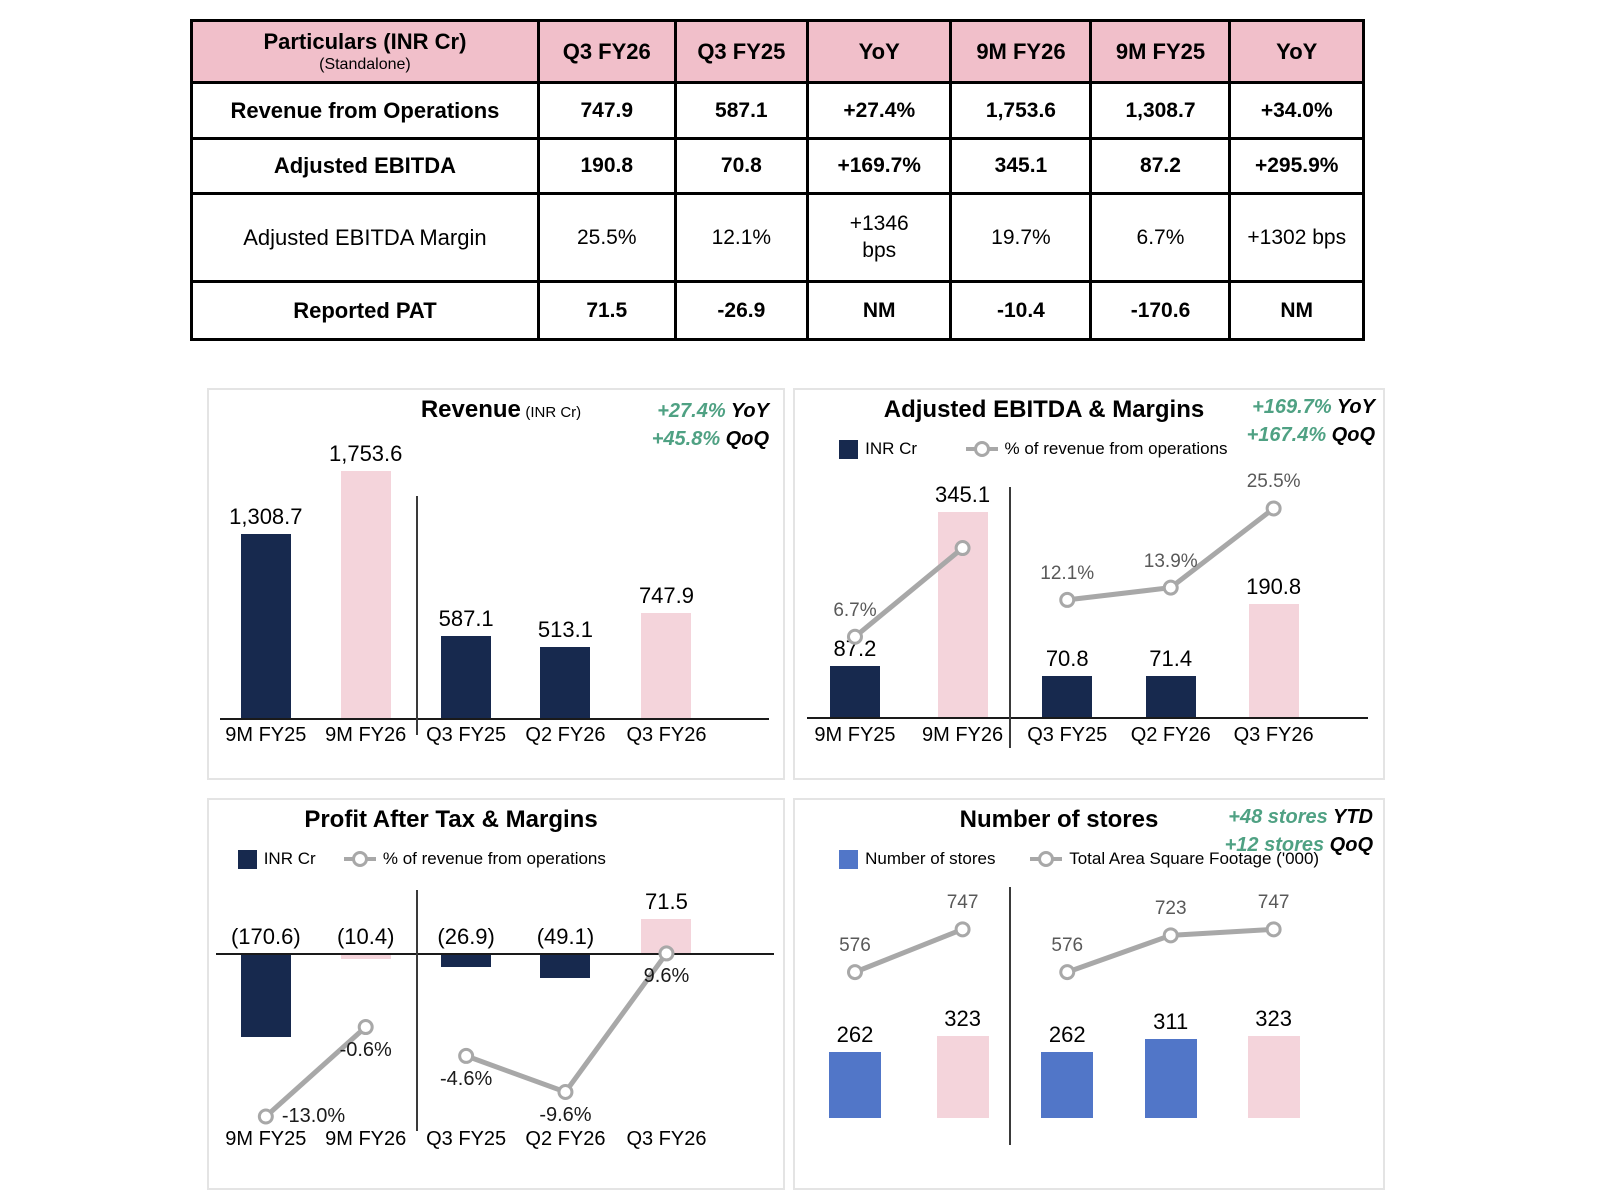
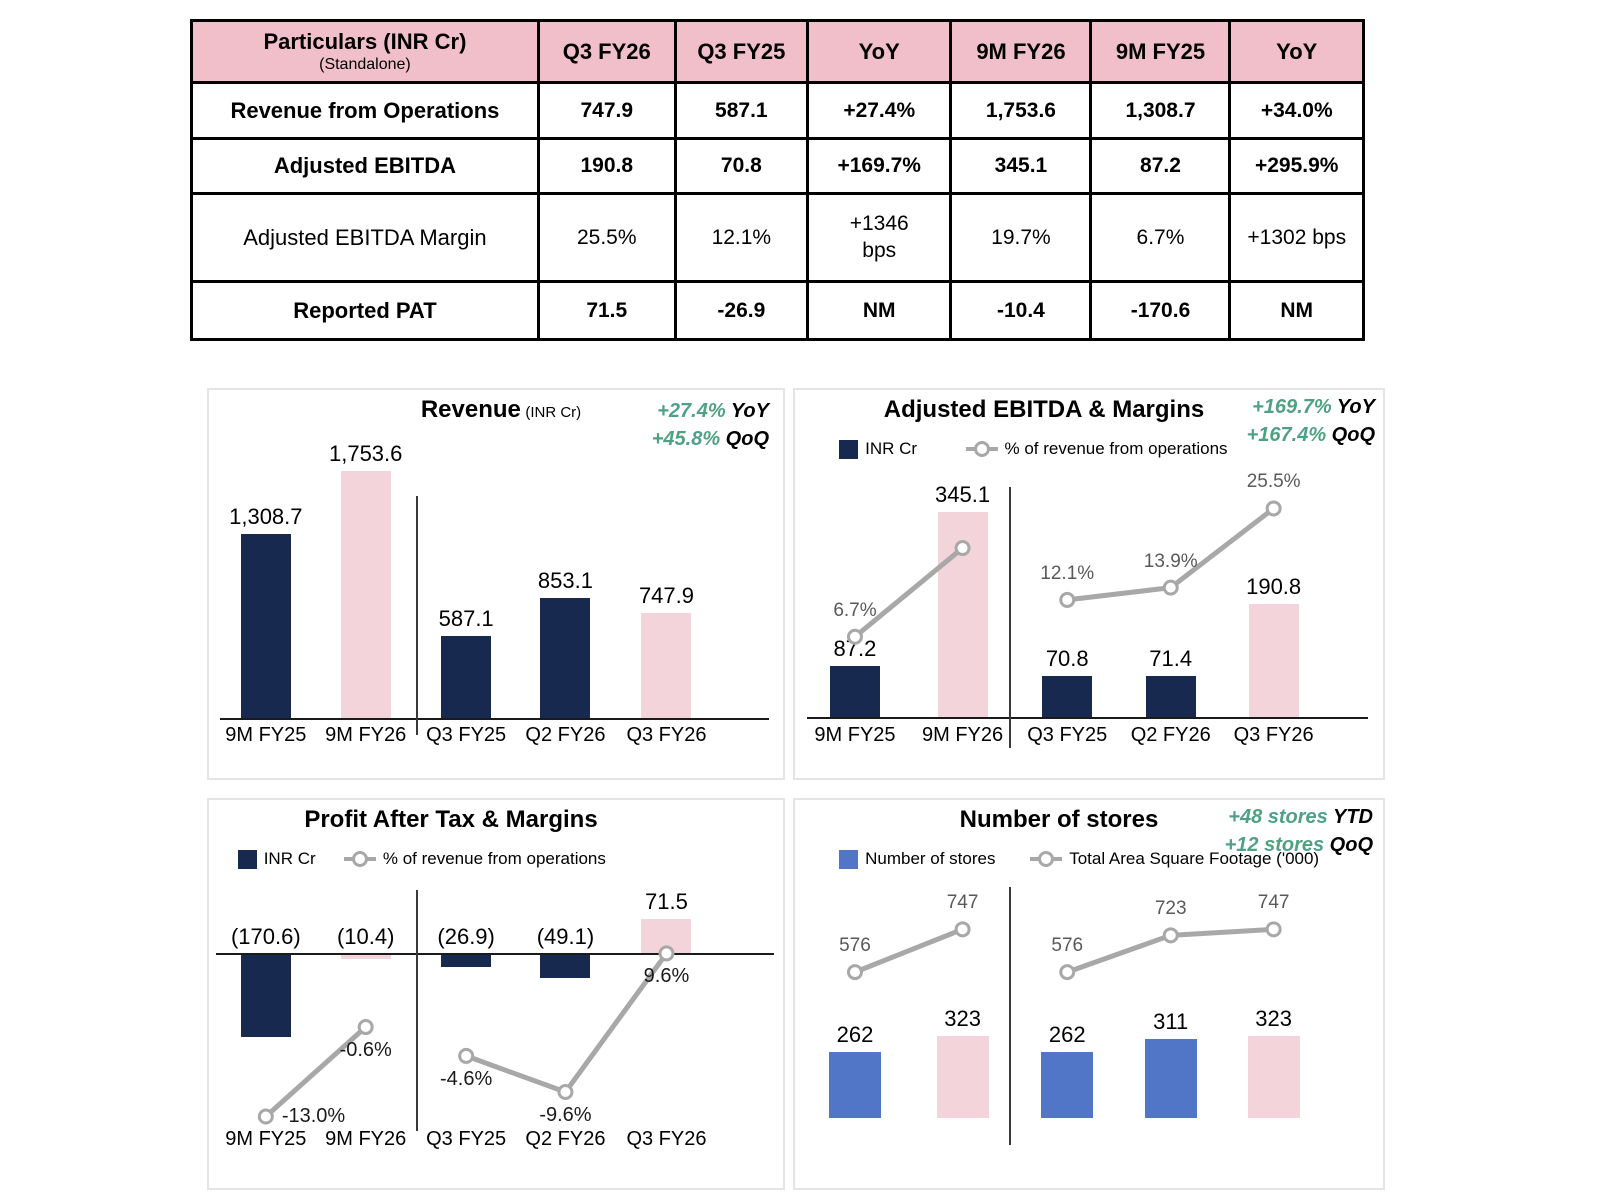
Revenue/Q2 FY26: 513.1 -> 853.1
